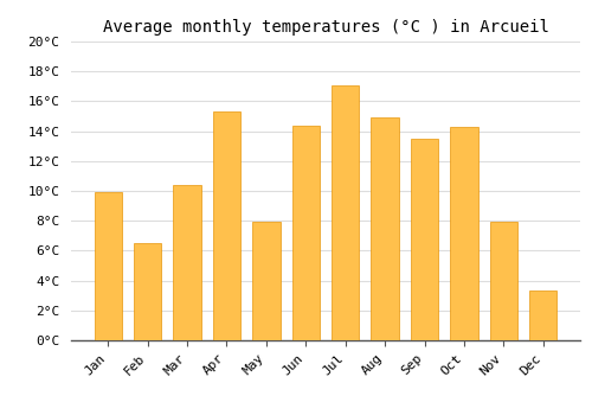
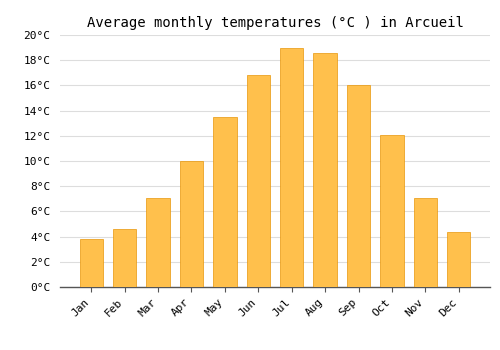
Jan: 9.9°C -> 3.8°C
Feb: 6.5°C -> 4.6°C
Mar: 10.4°C -> 7.1°C
Apr: 15.3°C -> 10.0°C
May: 7.9°C -> 13.5°C
Jun: 14.4°C -> 16.8°C
Jul: 17.1°C -> 19.0°C
Aug: 14.9°C -> 18.6°C
Sep: 13.5°C -> 16.0°C
Oct: 14.3°C -> 12.1°C
Nov: 7.9°C -> 7.1°C
Dec: 3.3°C -> 4.4°C
